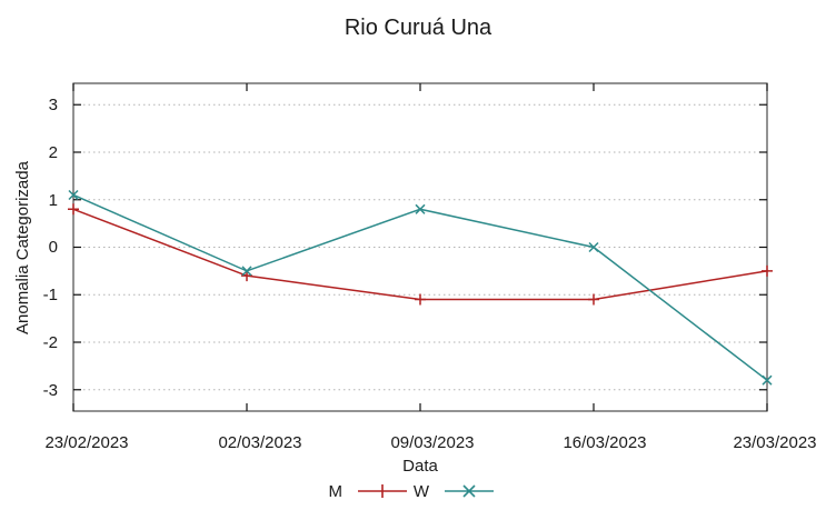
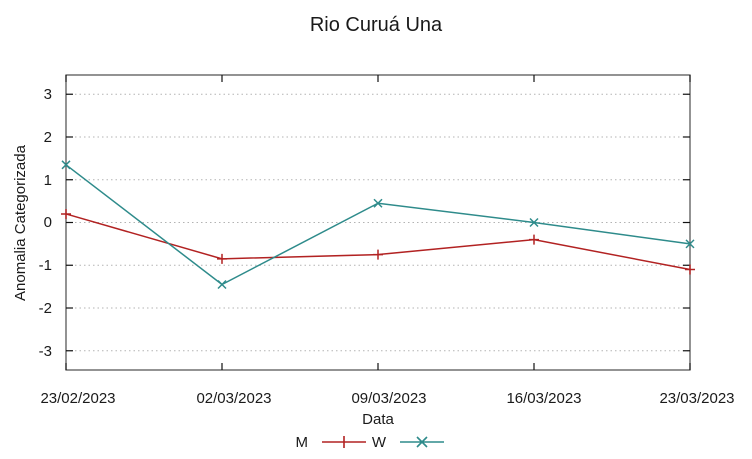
M/23/02/2023: 0.8 -> 0.2
W/23/02/2023: 1.1 -> 1.4
M/02/03/2023: -0.6 -> -0.8
W/02/03/2023: -0.5 -> -1.4
M/09/03/2023: -1.1 -> -0.8
W/09/03/2023: 0.8 -> 0.5
M/16/03/2023: -1.1 -> -0.4
M/23/03/2023: -0.5 -> -1.1
W/23/03/2023: -2.8 -> -0.5
